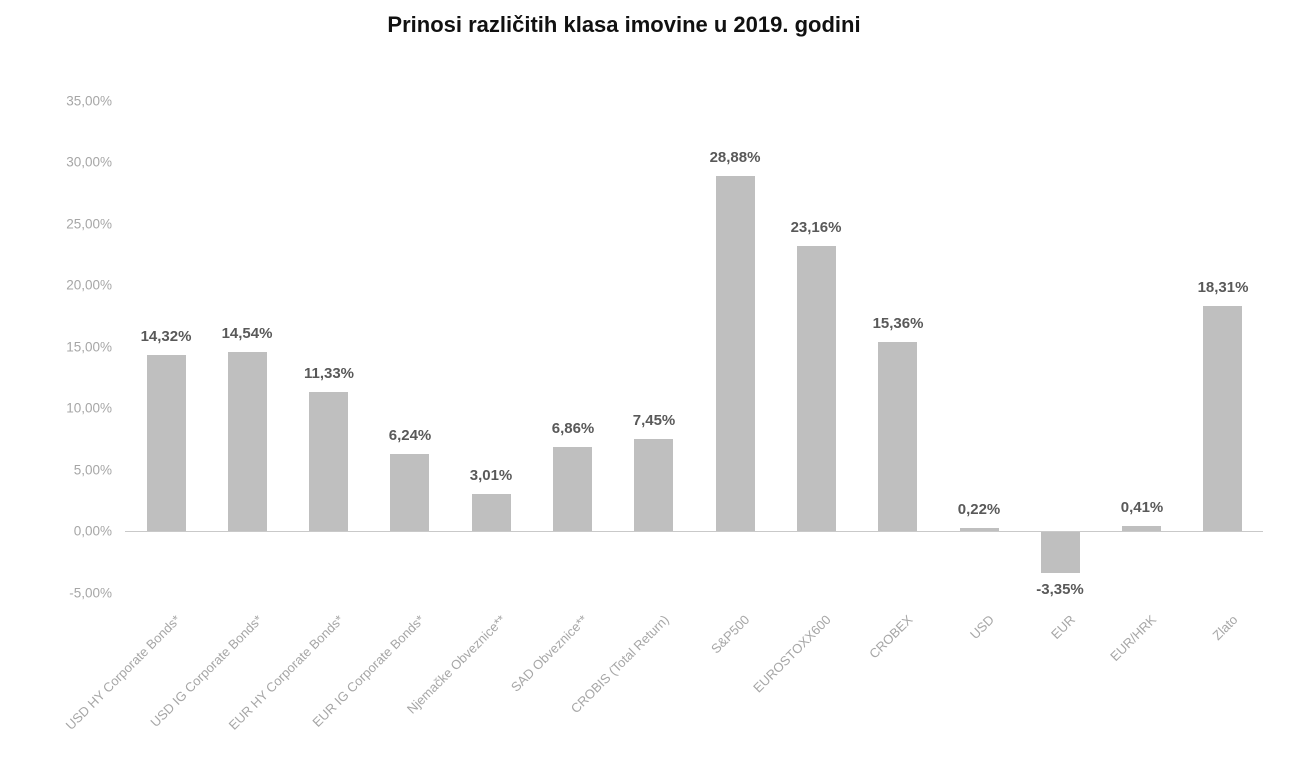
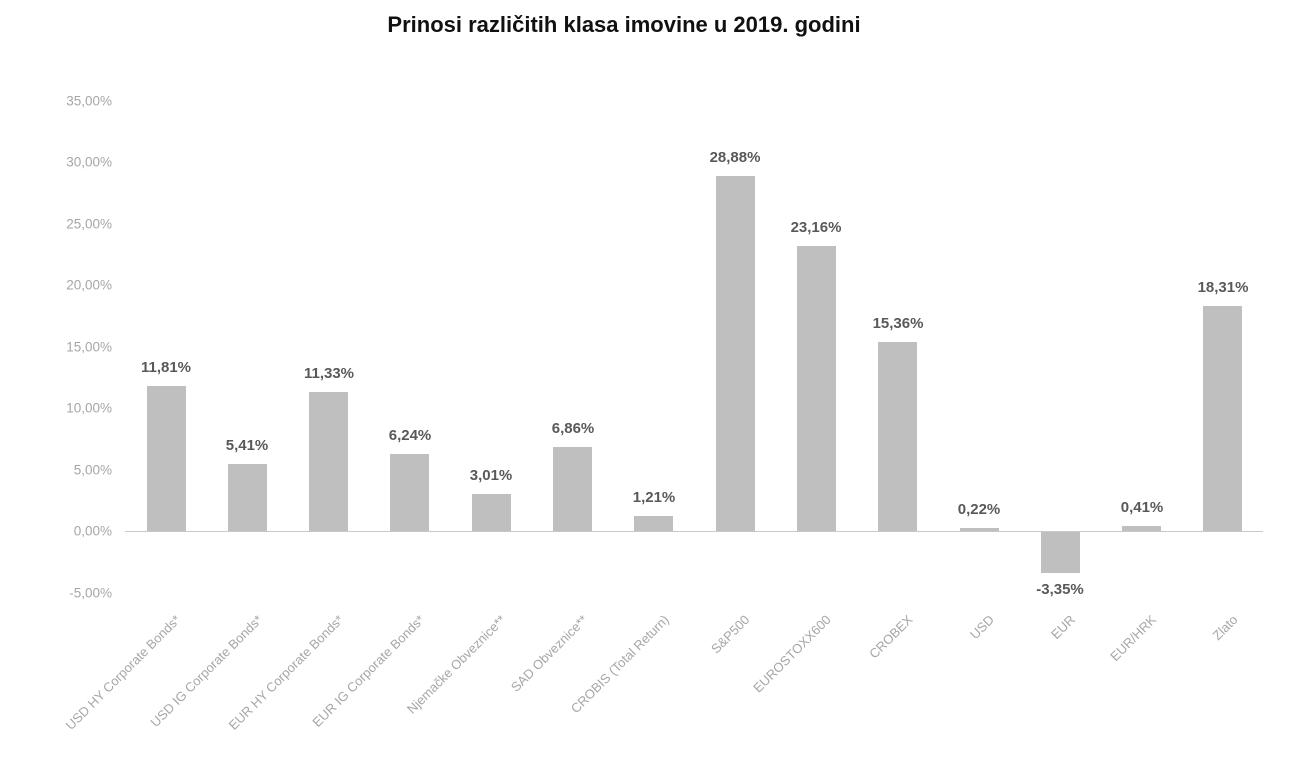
USD HY Corporate Bonds*: 14,32% -> 11,81%
USD IG Corporate Bonds*: 14,54% -> 5,41%
CROBIS (Total Return): 7,45% -> 1,21%
